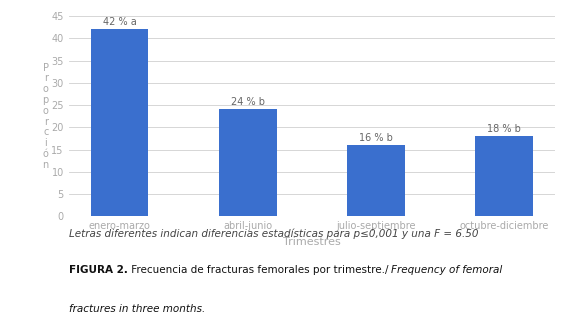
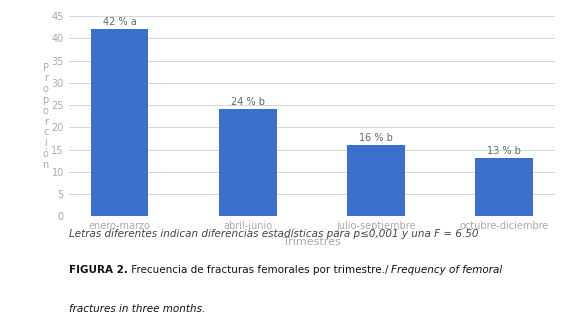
octubre-diciembre: 18 -> 13
